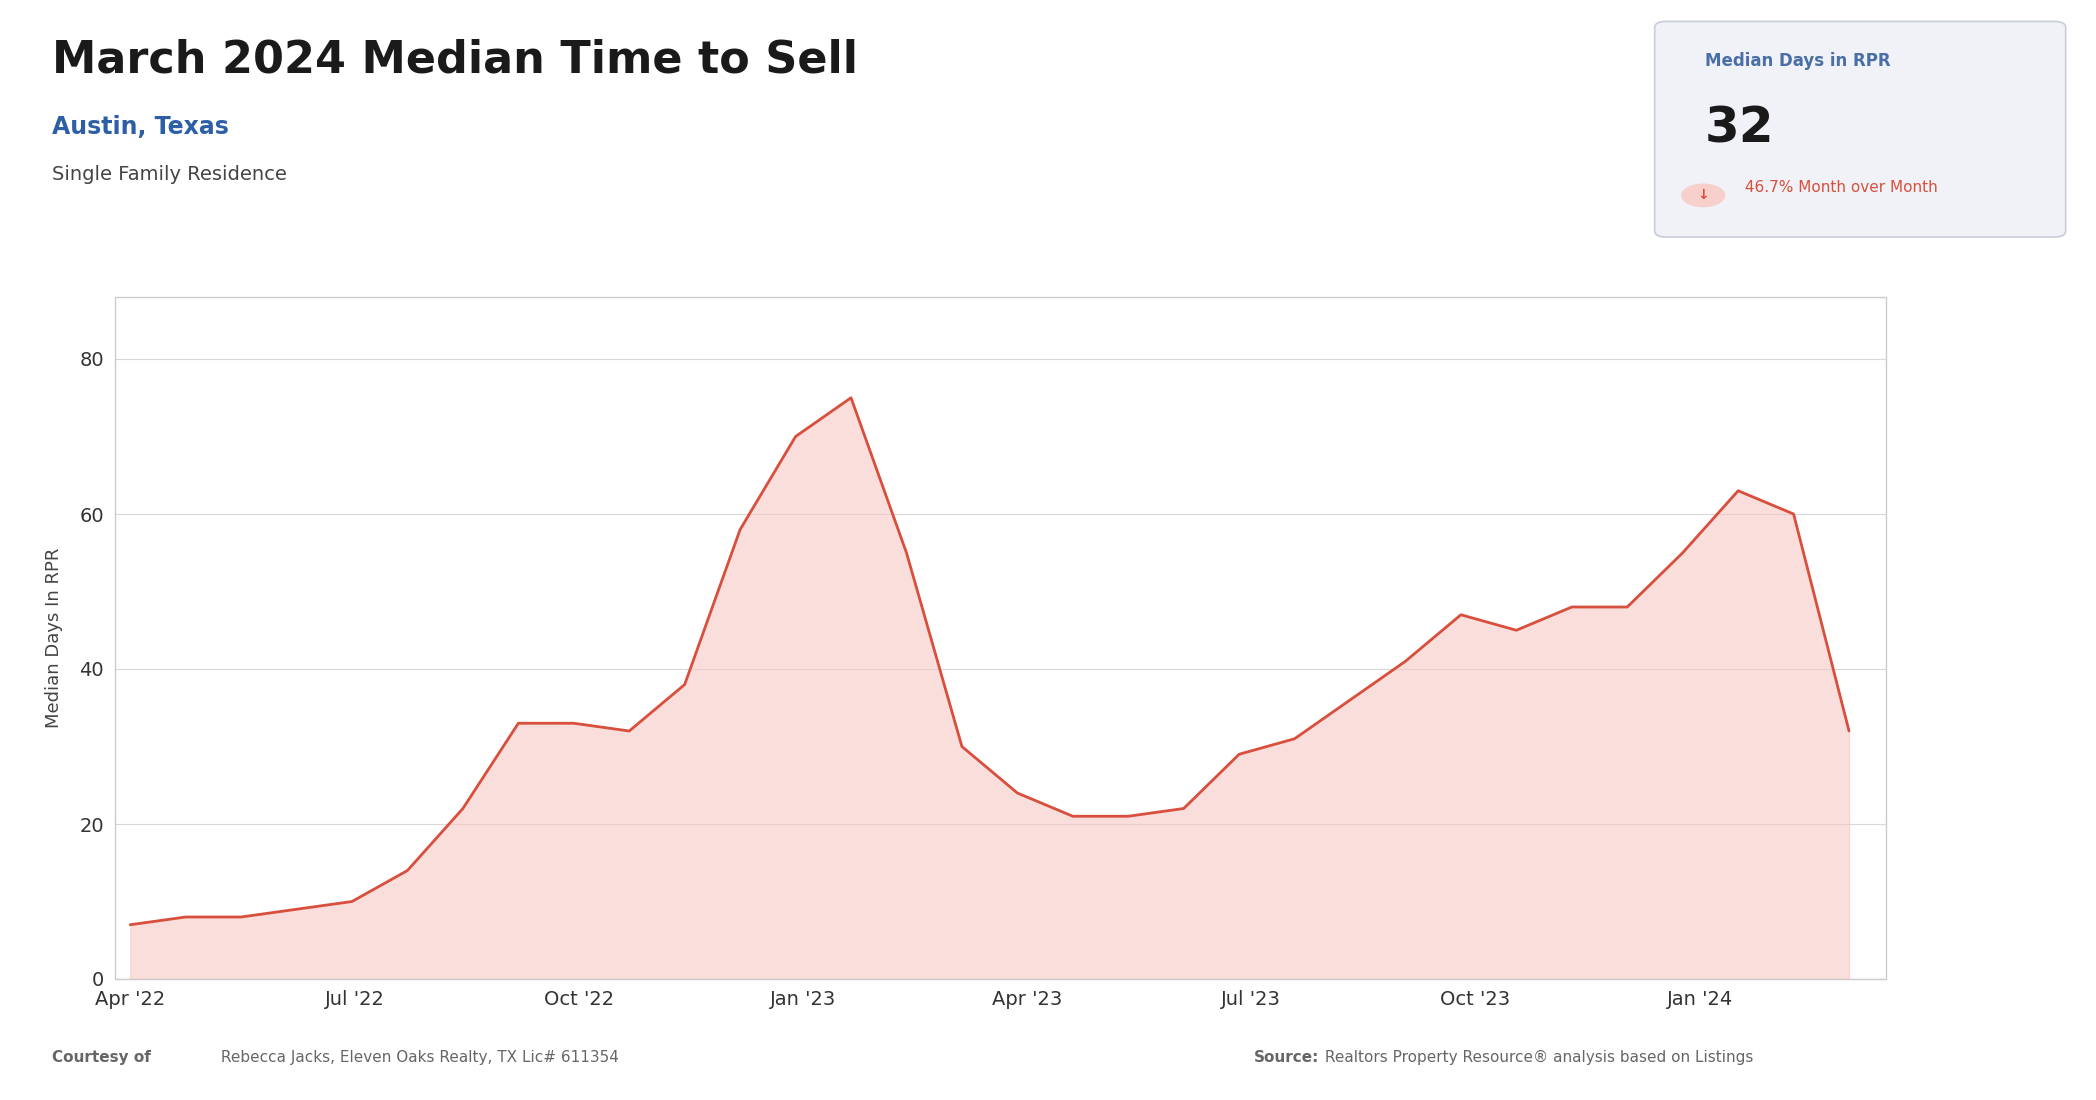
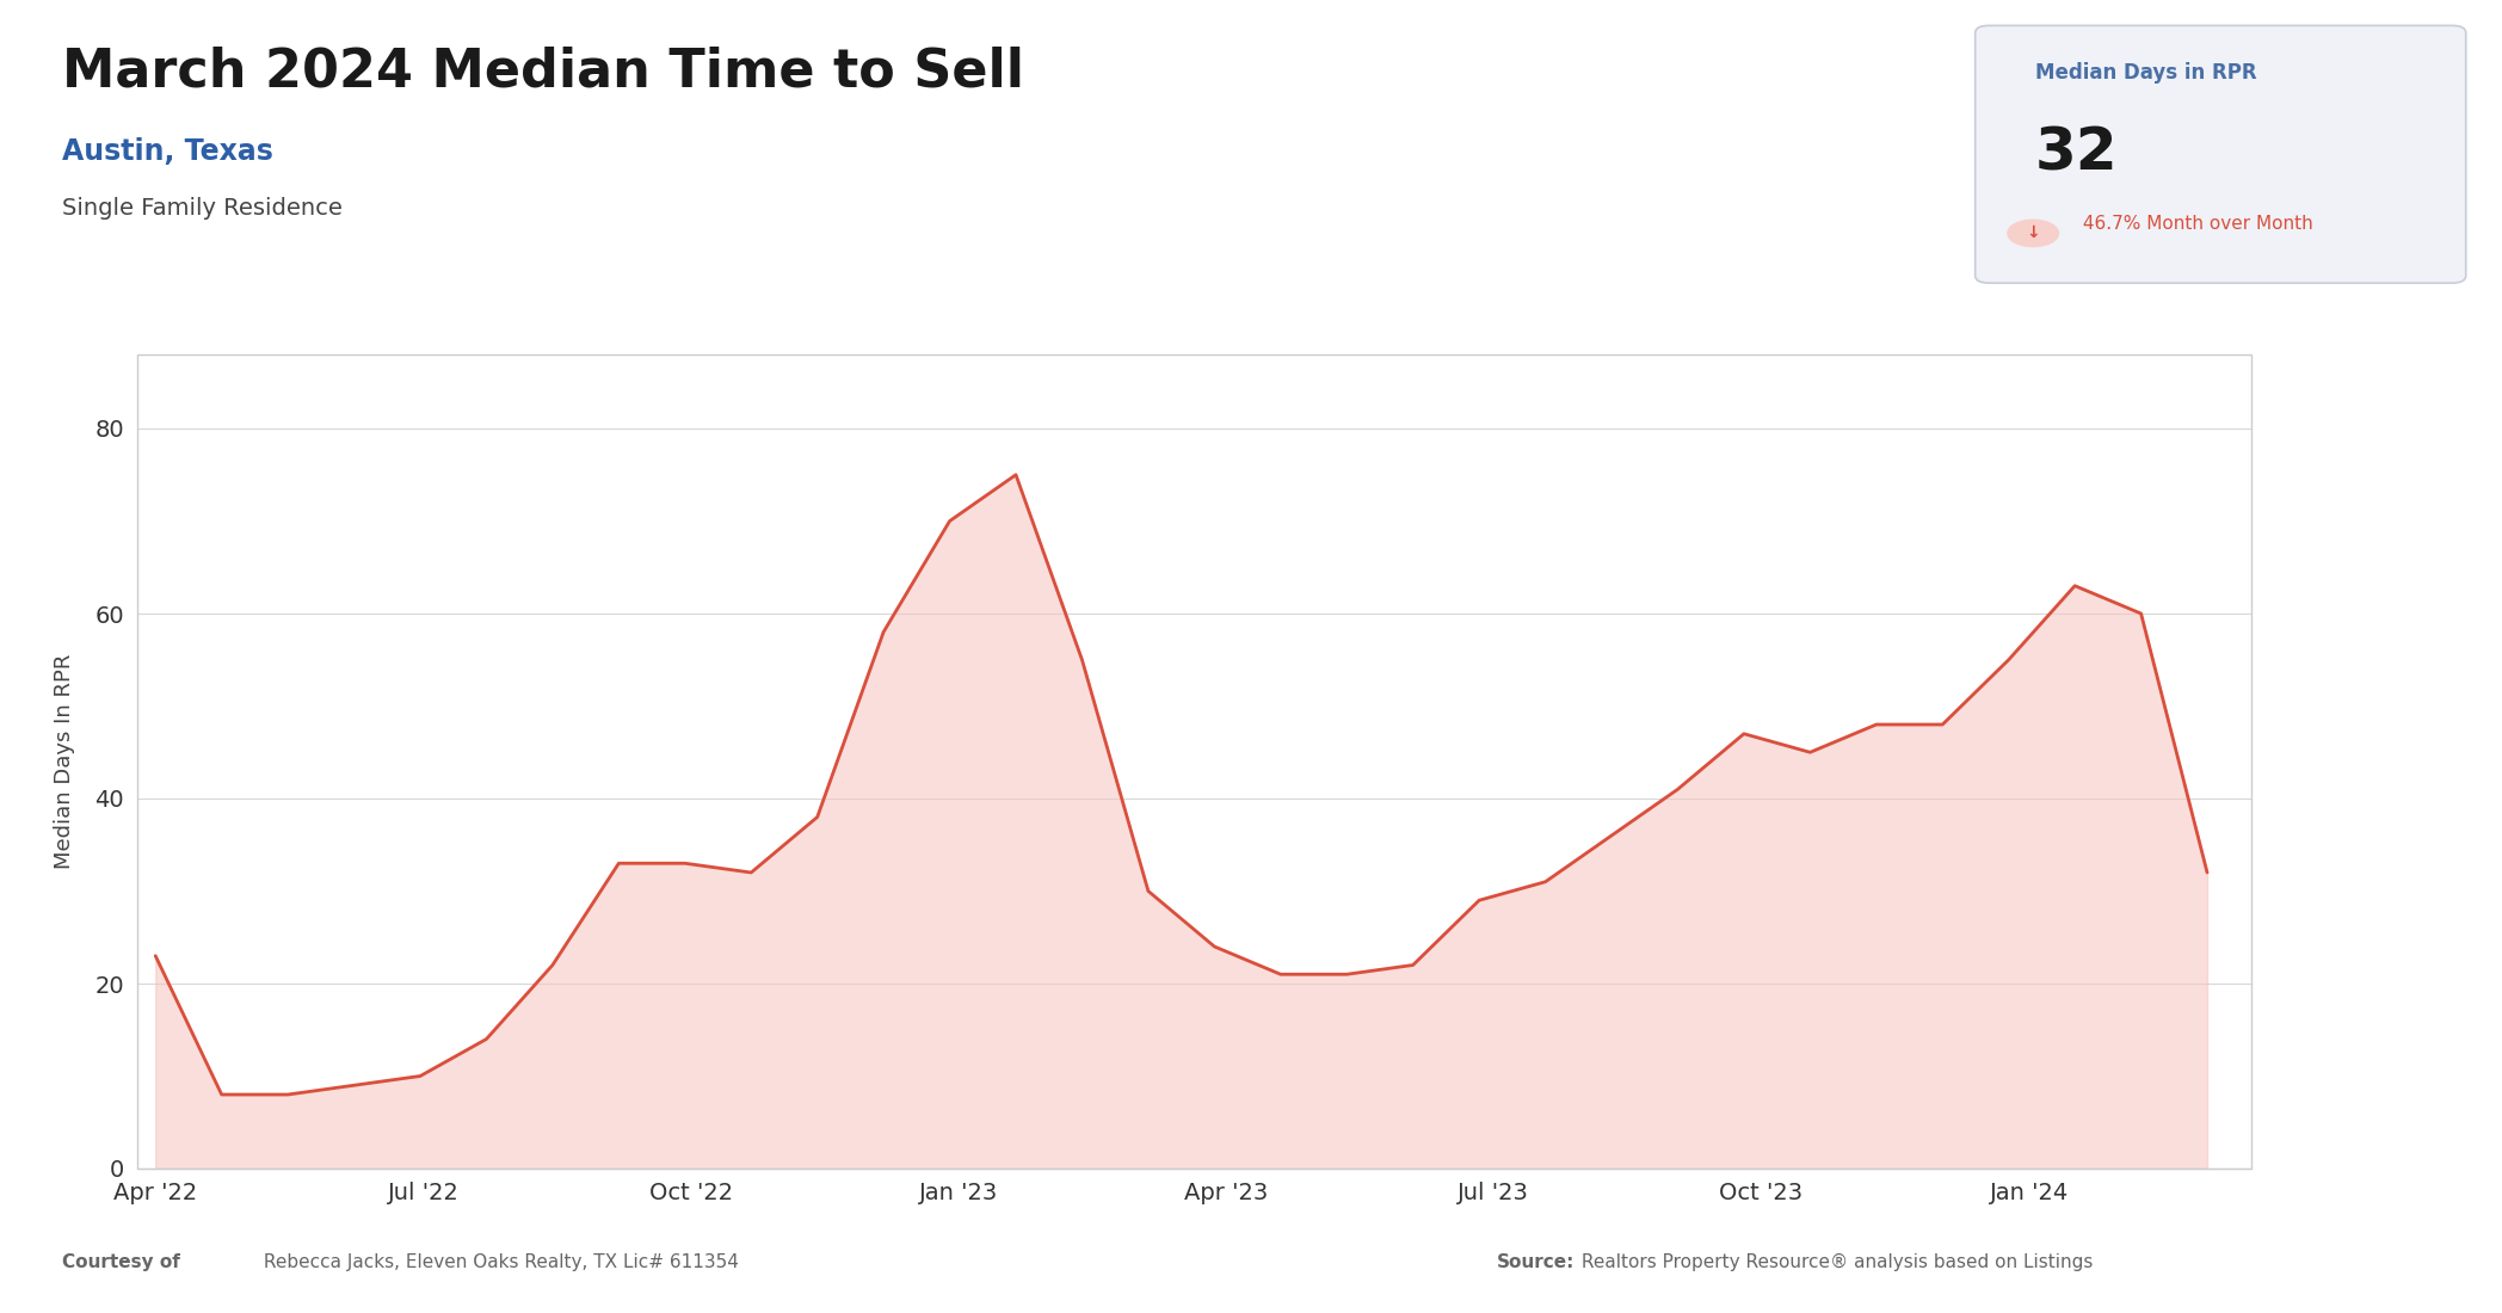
Apr '22: 7 -> 23
